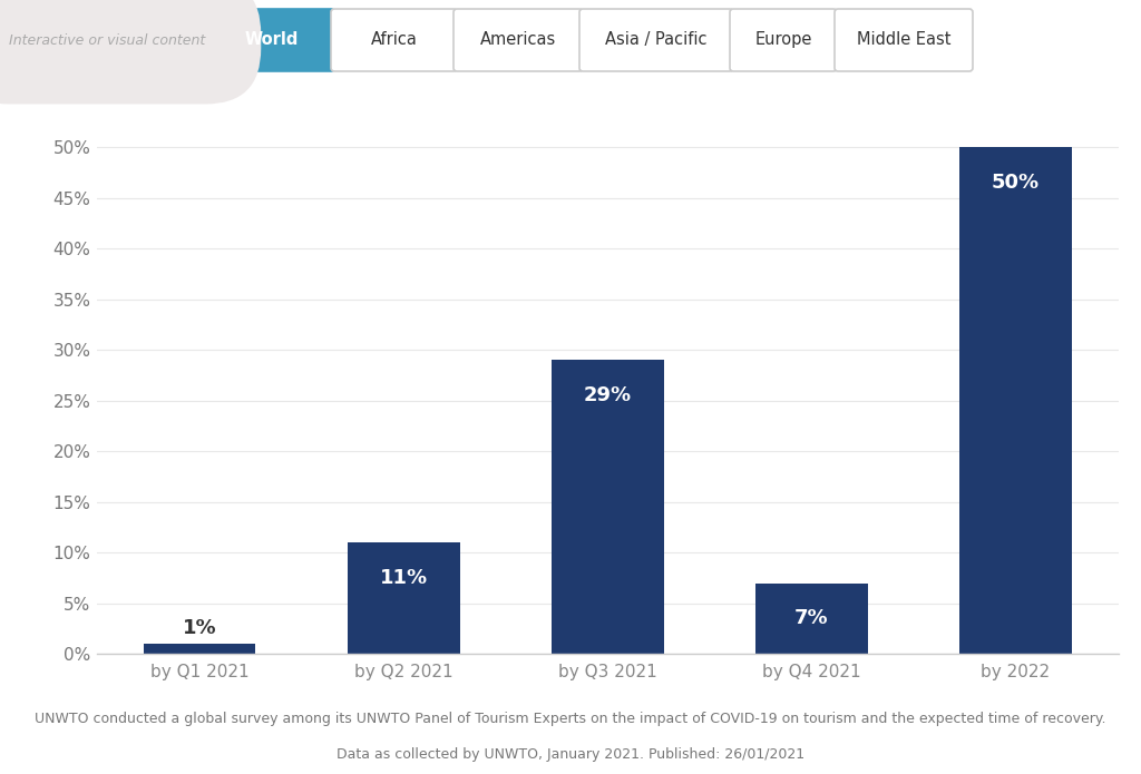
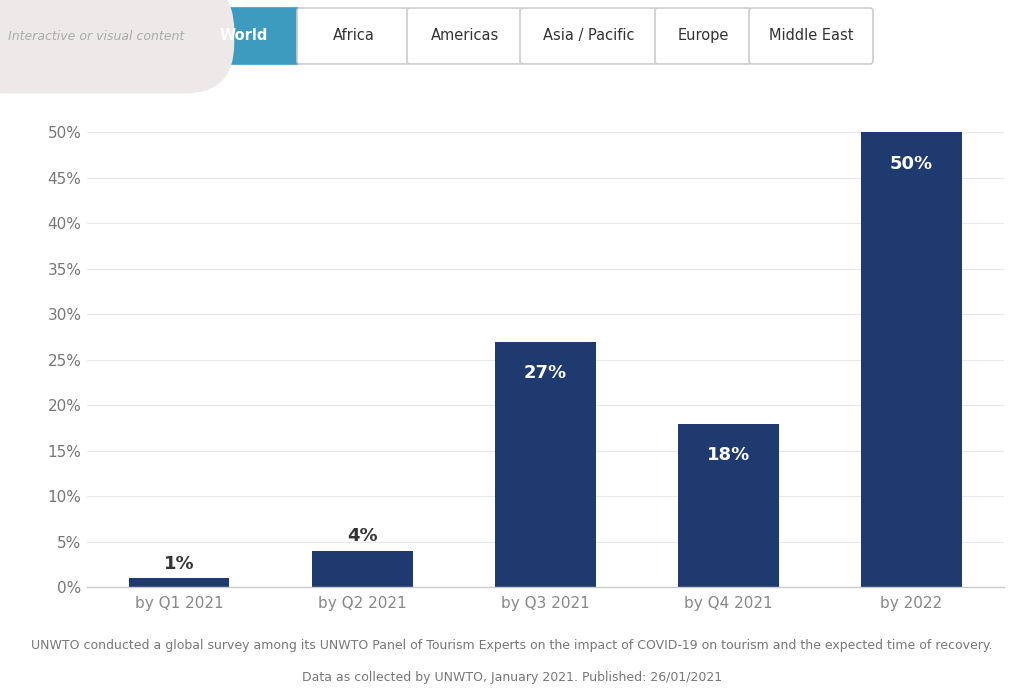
by Q2 2021: 11% -> 4%
by Q3 2021: 29% -> 27%
by Q4 2021: 7% -> 18%
